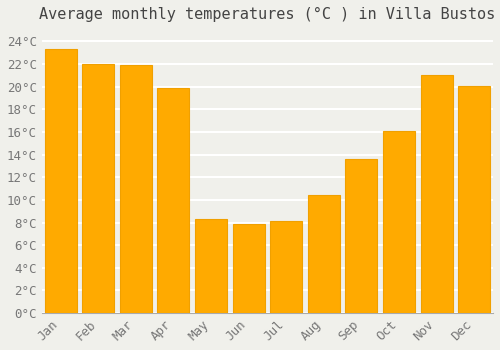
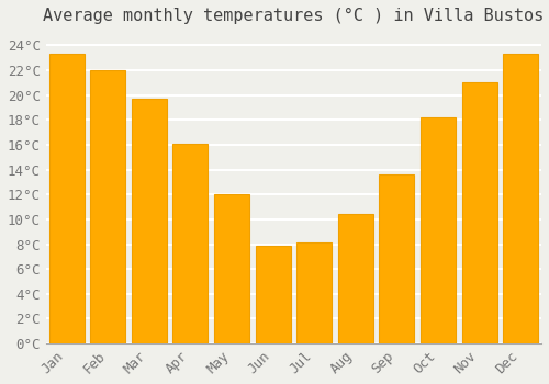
Mar: 21.9°C -> 19.7°C
Apr: 19.9°C -> 16.1°C
May: 8.3°C -> 12.0°C
Oct: 16.1°C -> 18.2°C
Dec: 20.1°C -> 23.3°C
